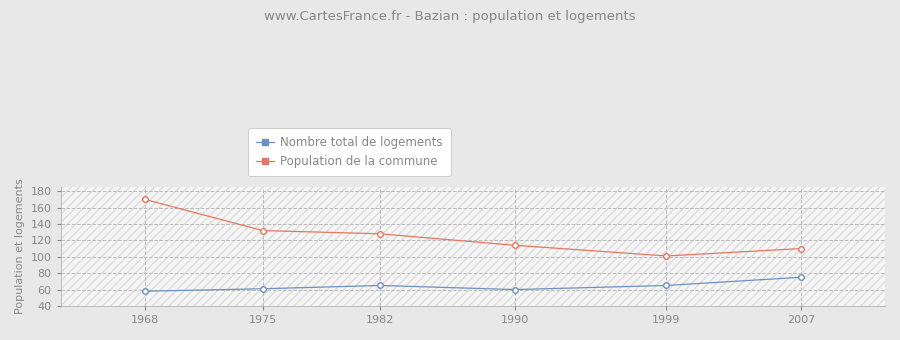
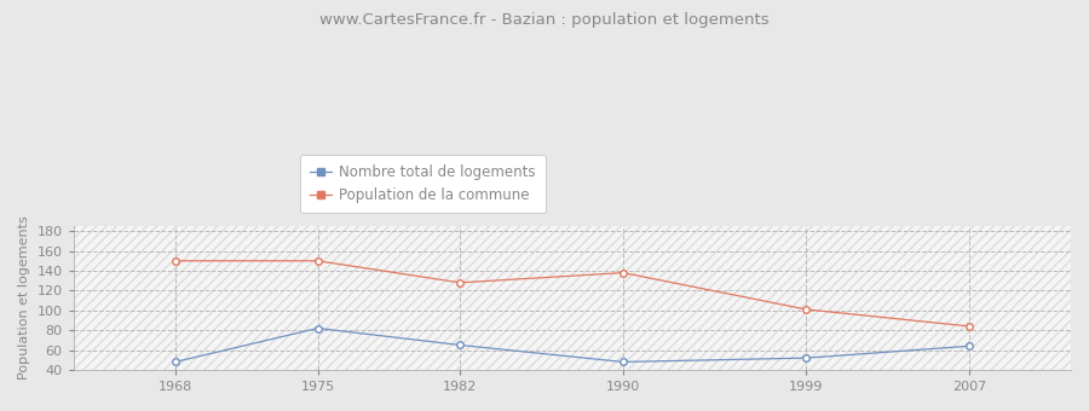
Nombre total de logements/1968: 58 -> 48
Population de la commune/1968: 170 -> 150
Nombre total de logements/1975: 61 -> 82
Population de la commune/1975: 132 -> 150
Nombre total de logements/1990: 60 -> 48
Population de la commune/1990: 114 -> 138
Nombre total de logements/1999: 65 -> 52
Nombre total de logements/2007: 75 -> 64
Population de la commune/2007: 110 -> 84
